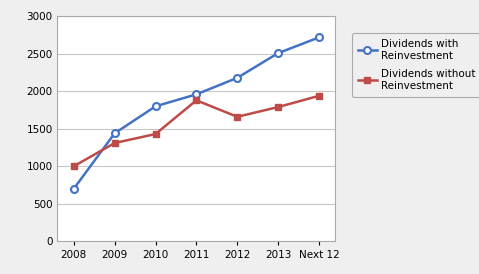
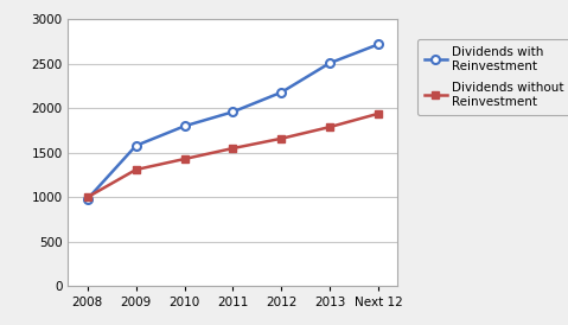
Dividends with Reinvestment/2008: 700 -> 980
Dividends with Reinvestment/2009: 1440 -> 1580
Dividends without Reinvestment/2011: 1880 -> 1550
